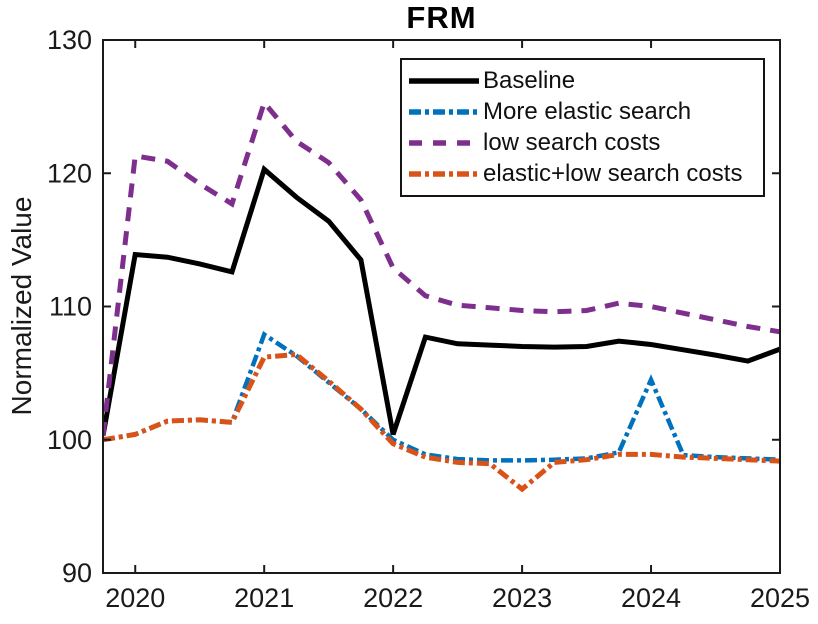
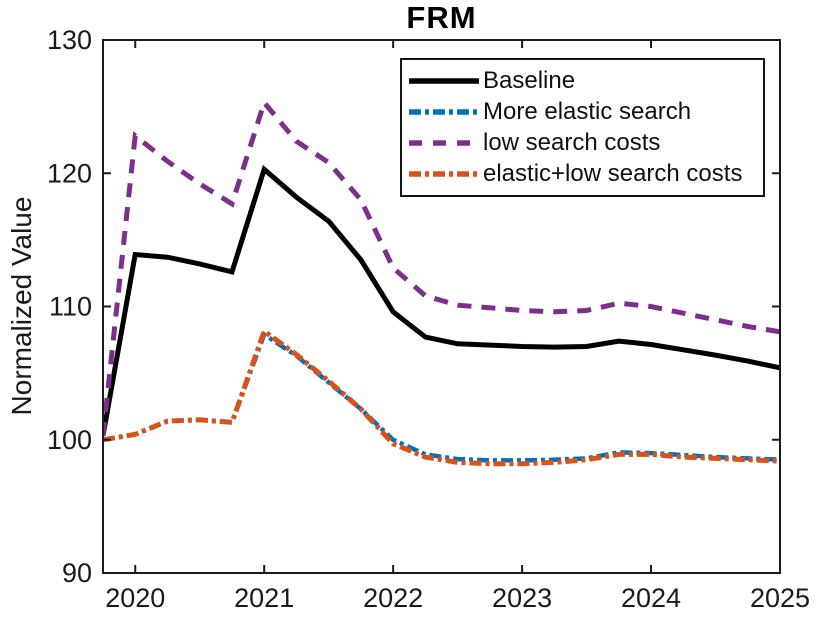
low search costs/2020: 121.3 -> 122.8
elastic+low search costs/2021: 106.2 -> 108.2
Baseline/2022: 100.4 -> 109.6
elastic+low search costs/2023: 96.3 -> 98.2
More elastic search/2024: 104.5 -> 99.0
Baseline/2025: 106.8 -> 105.4
